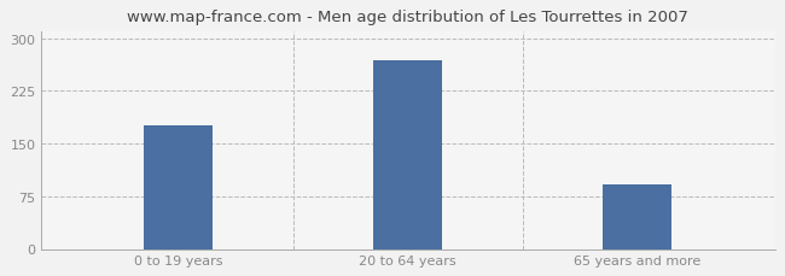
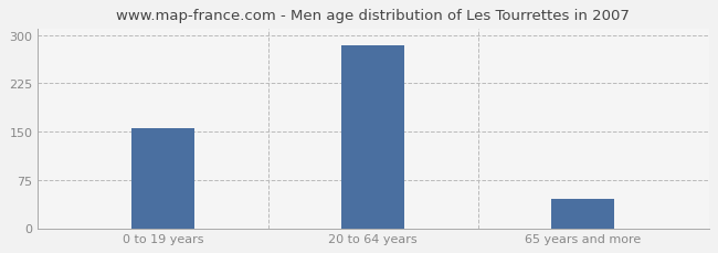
0 to 19 years: 176 -> 155
20 to 64 years: 268 -> 283
65 years and more: 92 -> 45
